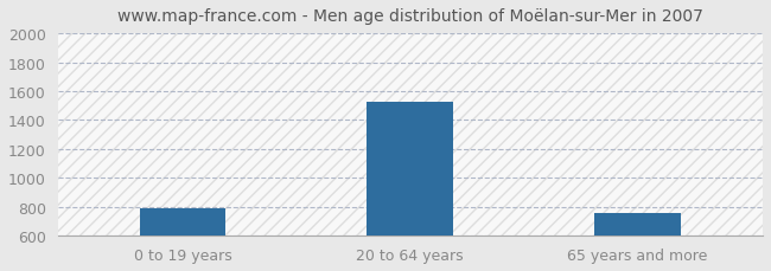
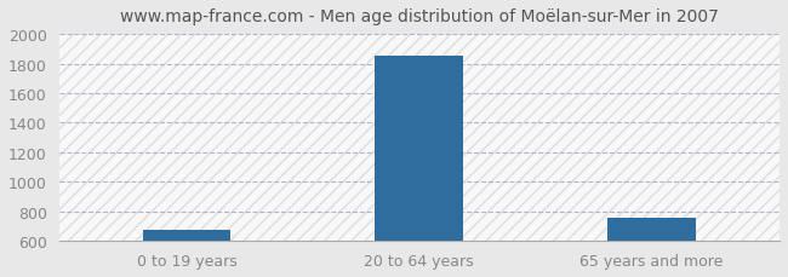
0 to 19 years: 790 -> 680
20 to 64 years: 1530 -> 1860
